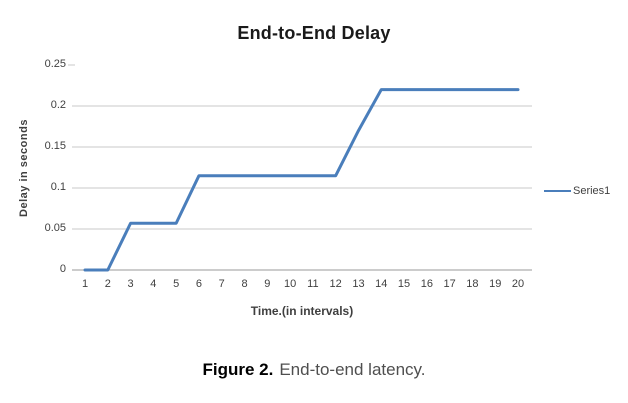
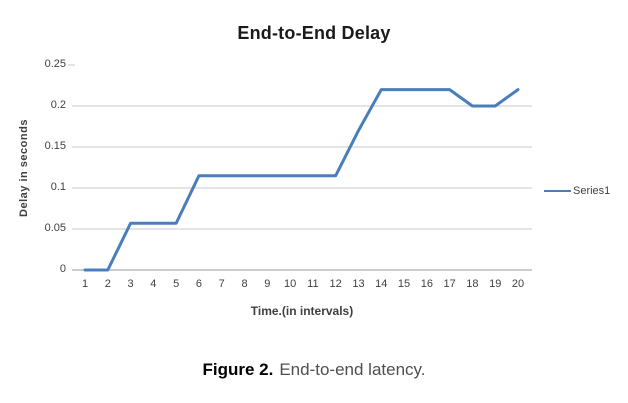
18: 0.22 -> 0.20
19: 0.22 -> 0.20
